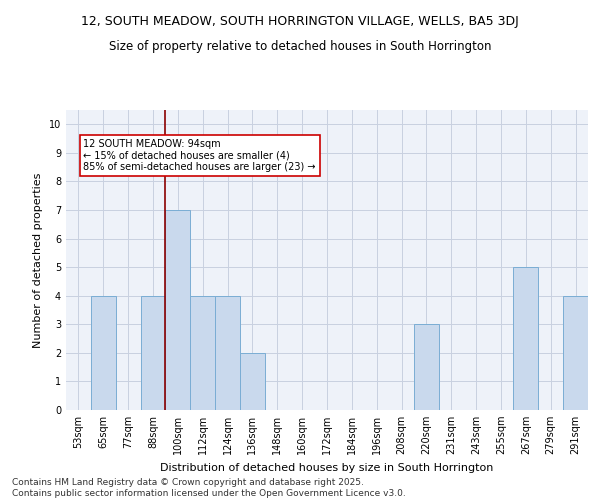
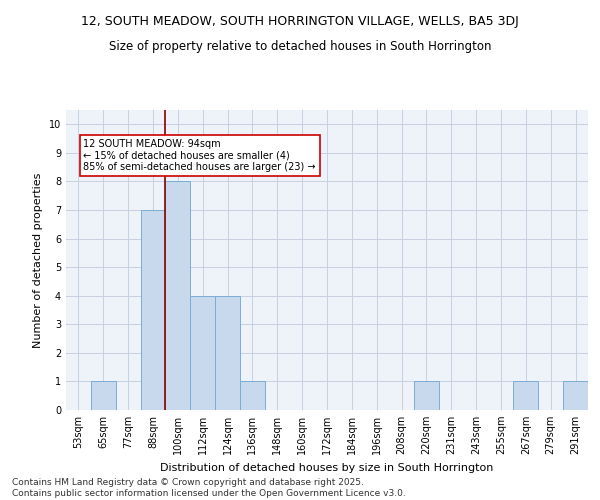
65sqm: 4 -> 1
88sqm: 4 -> 7
100sqm: 7 -> 8
136sqm: 2 -> 1
220sqm: 3 -> 1
267sqm: 5 -> 1
291sqm: 4 -> 1
